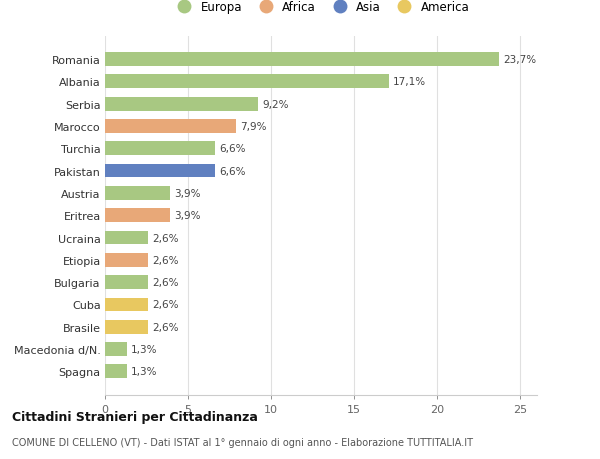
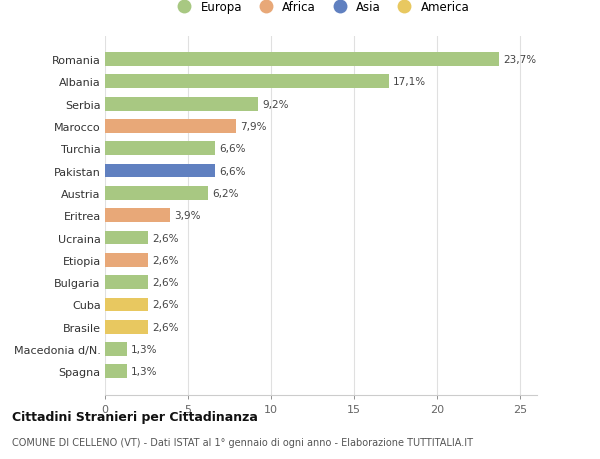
Austria: 3,9% -> 6,2%
